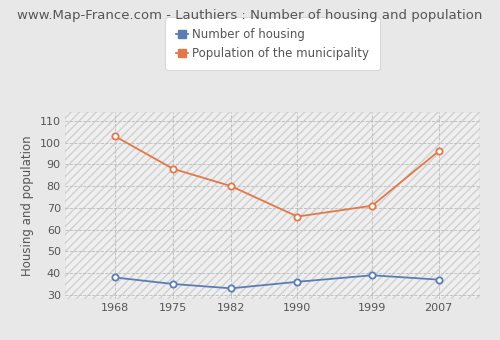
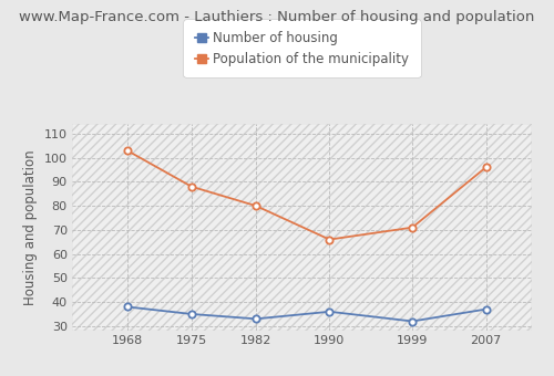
Number of housing/1999: 39 -> 32
